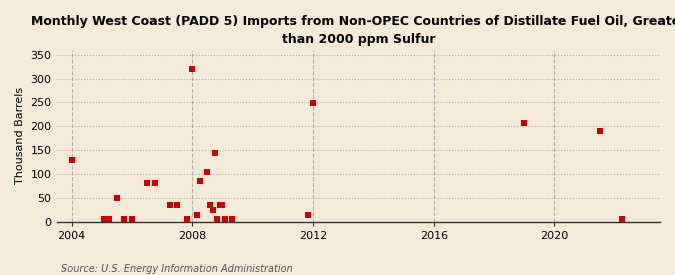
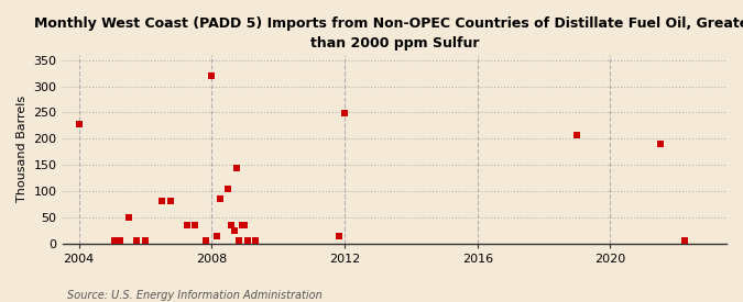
2004: 130 -> 228
